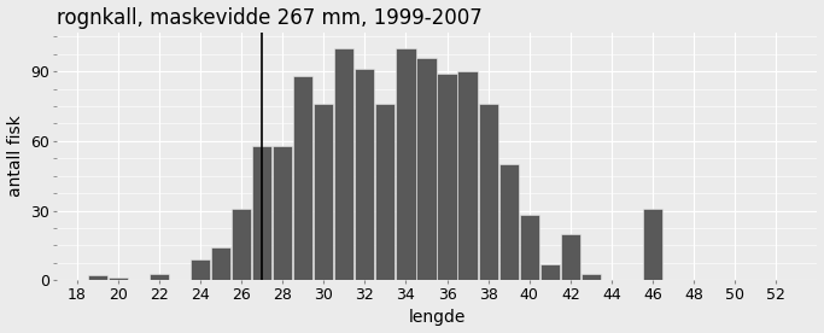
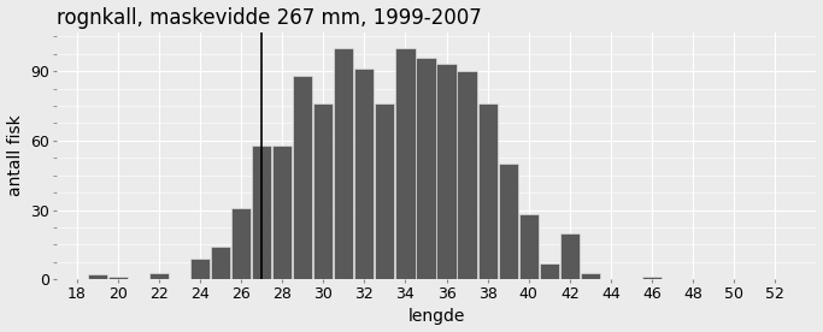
36: 89 -> 93
46: 31 -> 1
